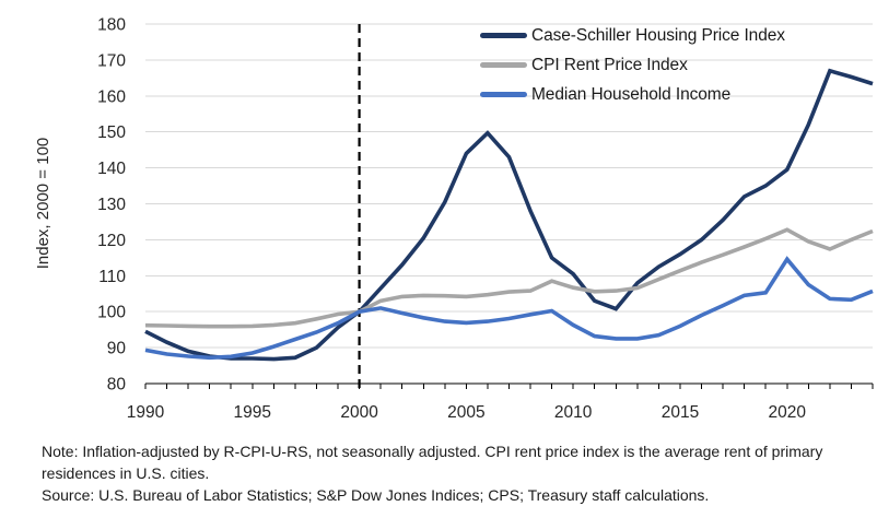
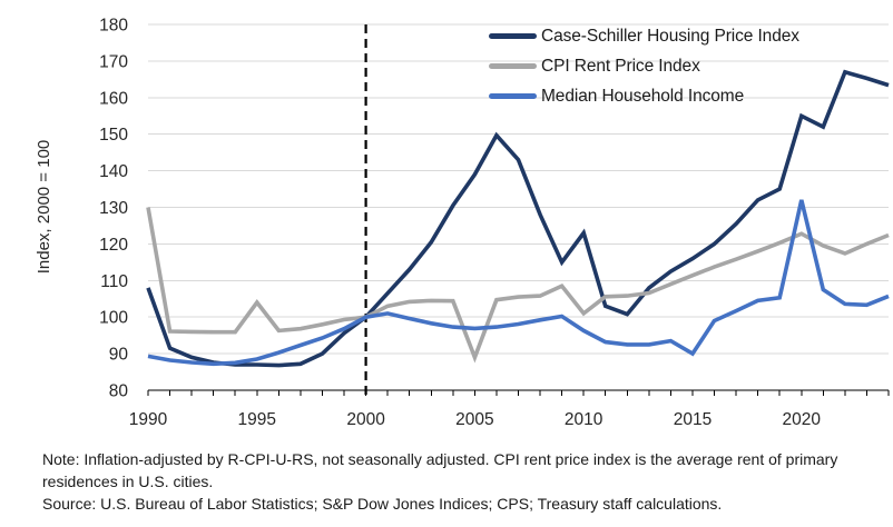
Case-Schiller Housing Price Index/1990: 94 -> 108
CPI Rent Price Index/1990: 96 -> 130
CPI Rent Price Index/1995: 96 -> 104
Case-Schiller Housing Price Index/2005: 144 -> 139
CPI Rent Price Index/2005: 104 -> 89
Case-Schiller Housing Price Index/2010: 110 -> 123
CPI Rent Price Index/2010: 107 -> 101
Median Household Income/2015: 96 -> 90
Case-Schiller Housing Price Index/2020: 140 -> 155
Median Household Income/2020: 115 -> 132
